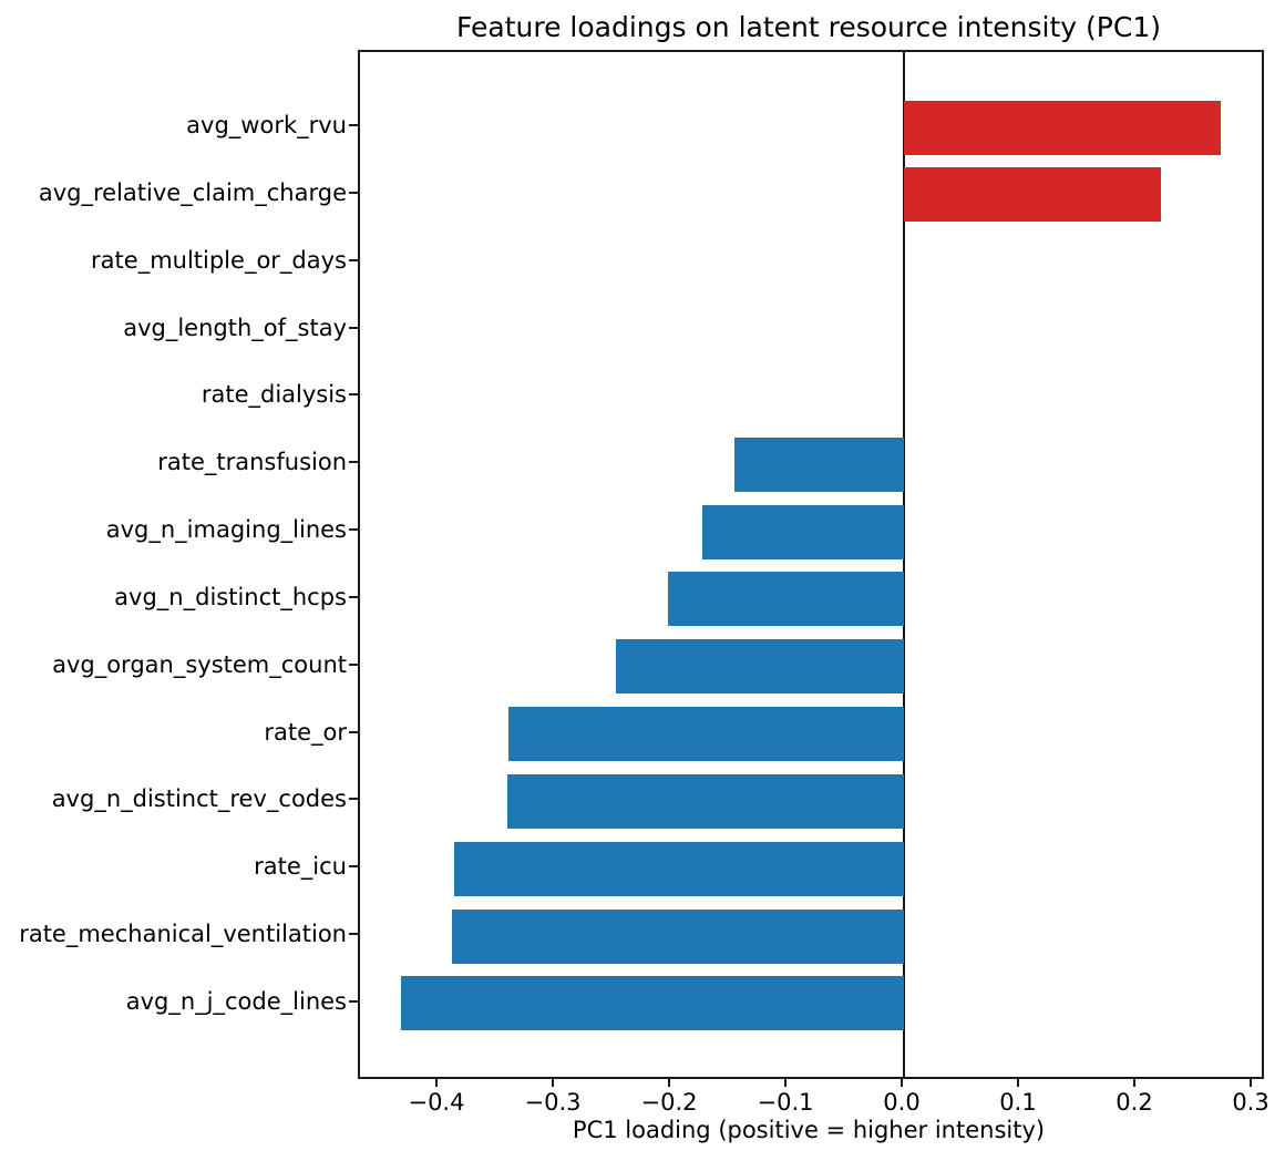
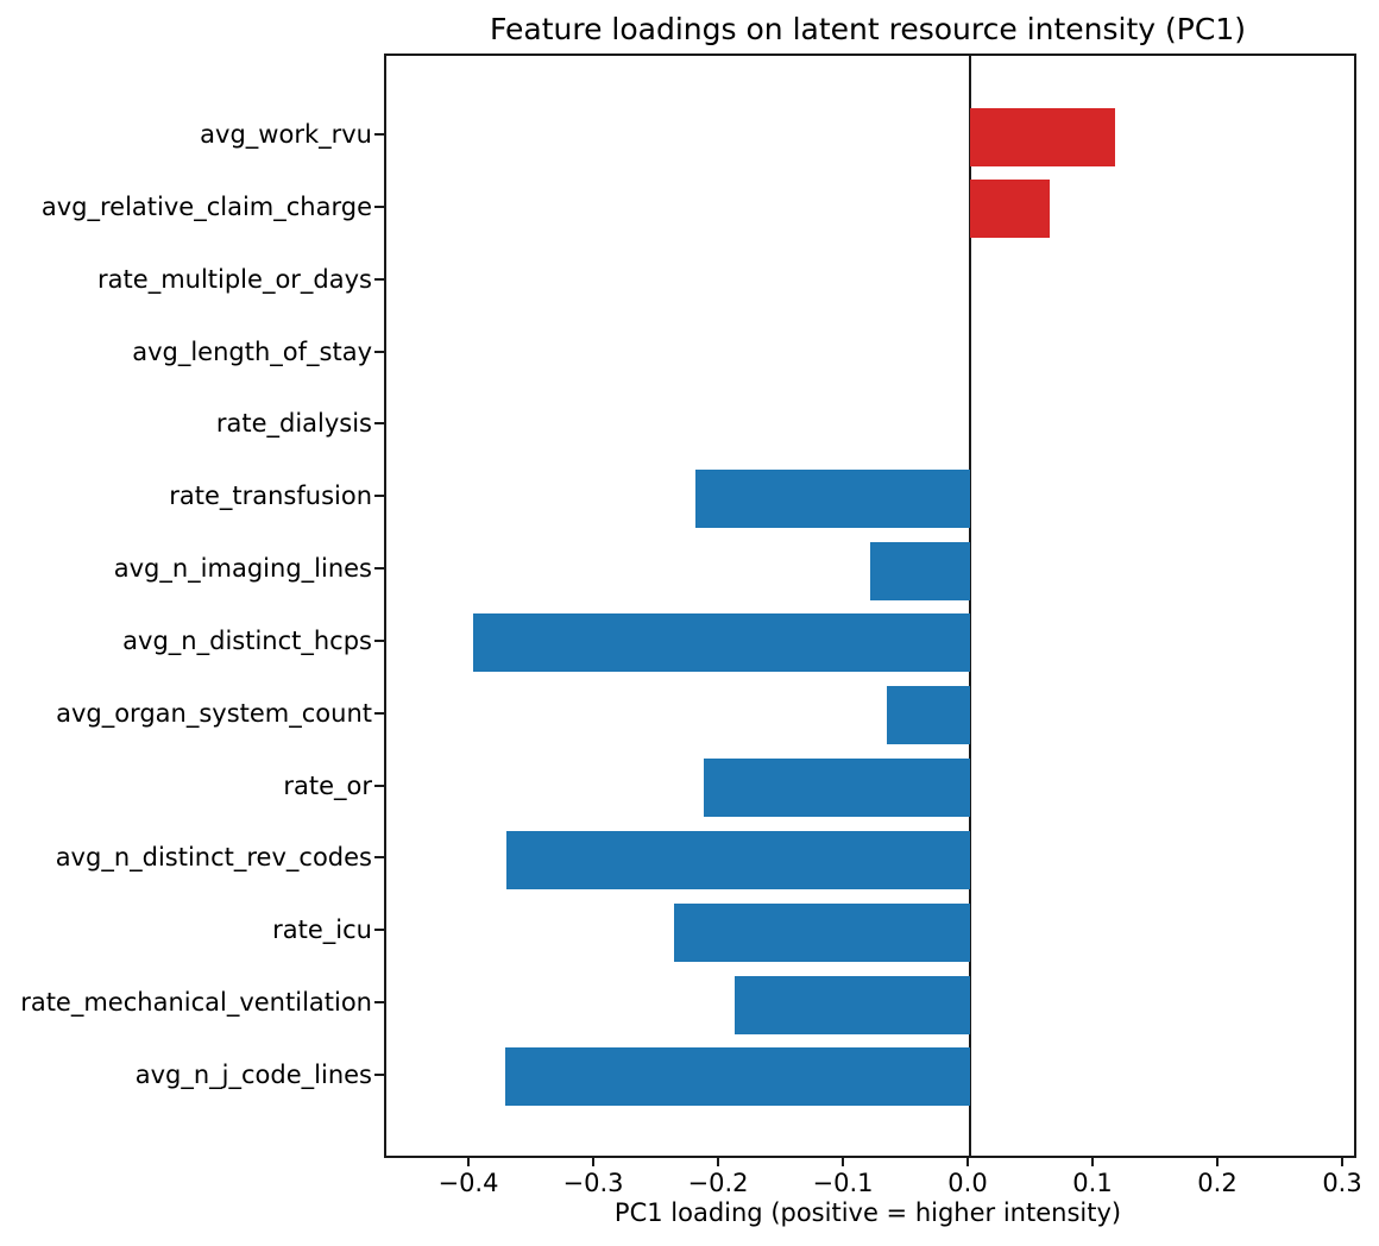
avg_work_rvu: 0.272 -> 0.116
avg_relative_claim_charge: 0.221 -> 0.064
rate_transfusion: -0.146 -> -0.220
avg_n_imaging_lines: -0.173 -> -0.080
avg_n_distinct_hcps: -0.203 -> -0.398
avg_organ_system_count: -0.248 -> -0.067
rate_or: -0.340 -> -0.213
avg_n_distinct_rev_codes: -0.341 -> -0.371
rate_icu: -0.387 -> -0.237
rate_mechanical_ventilation: -0.389 -> -0.189
avg_n_j_code_lines: -0.432 -> -0.372
